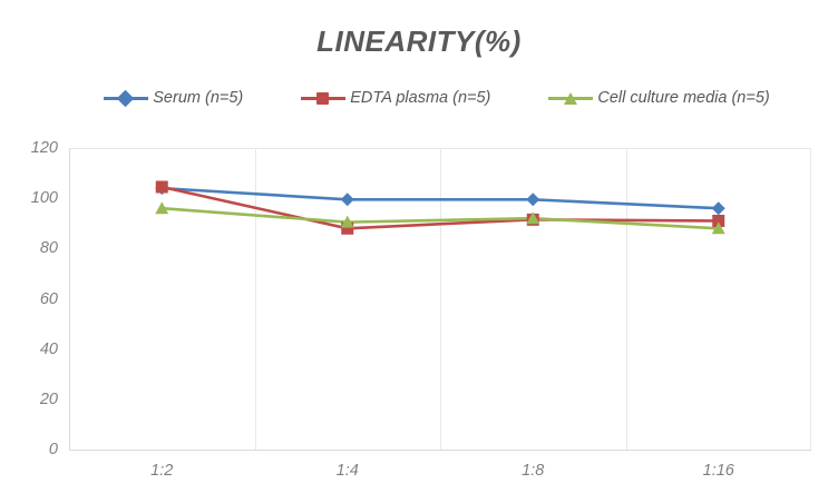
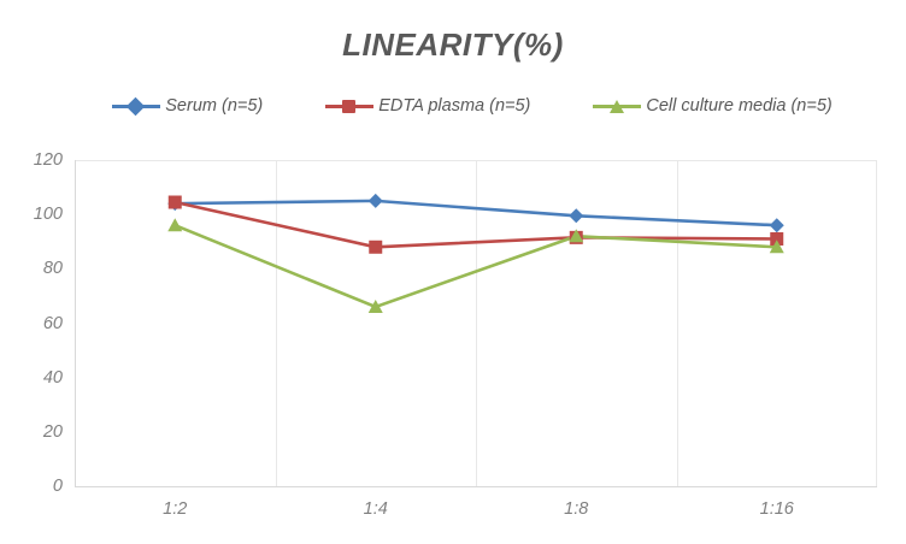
Serum (n=5)/1:4: 100 -> 105
Cell culture media (n=5)/1:4: 90 -> 66
